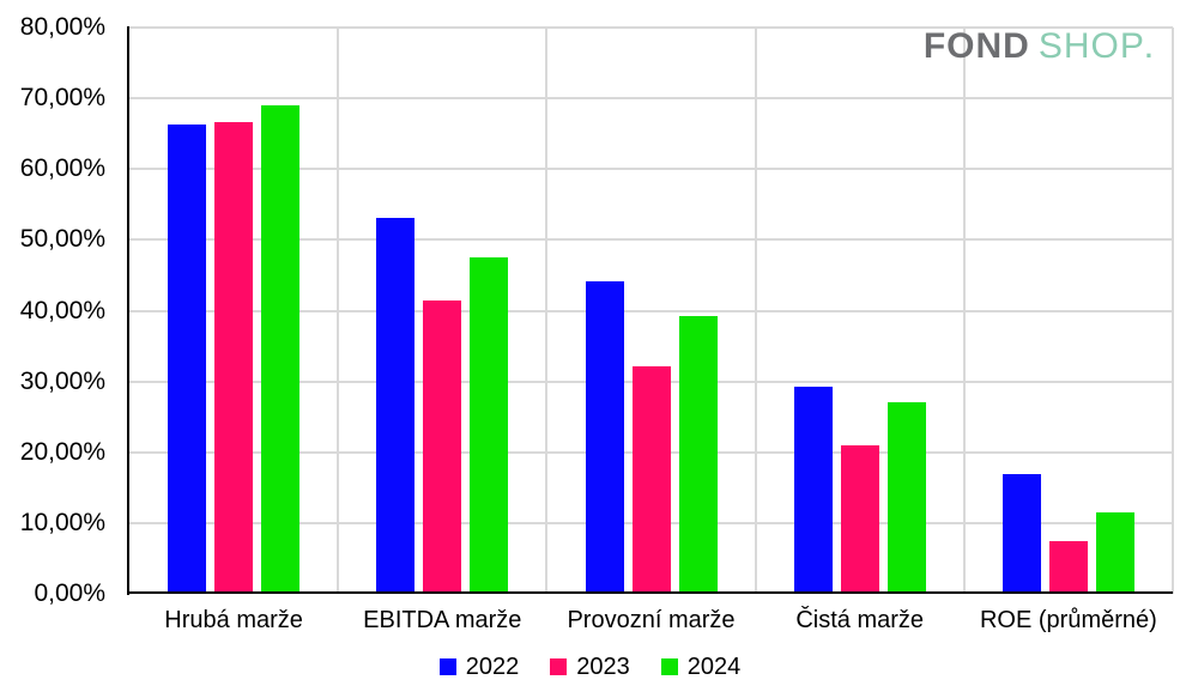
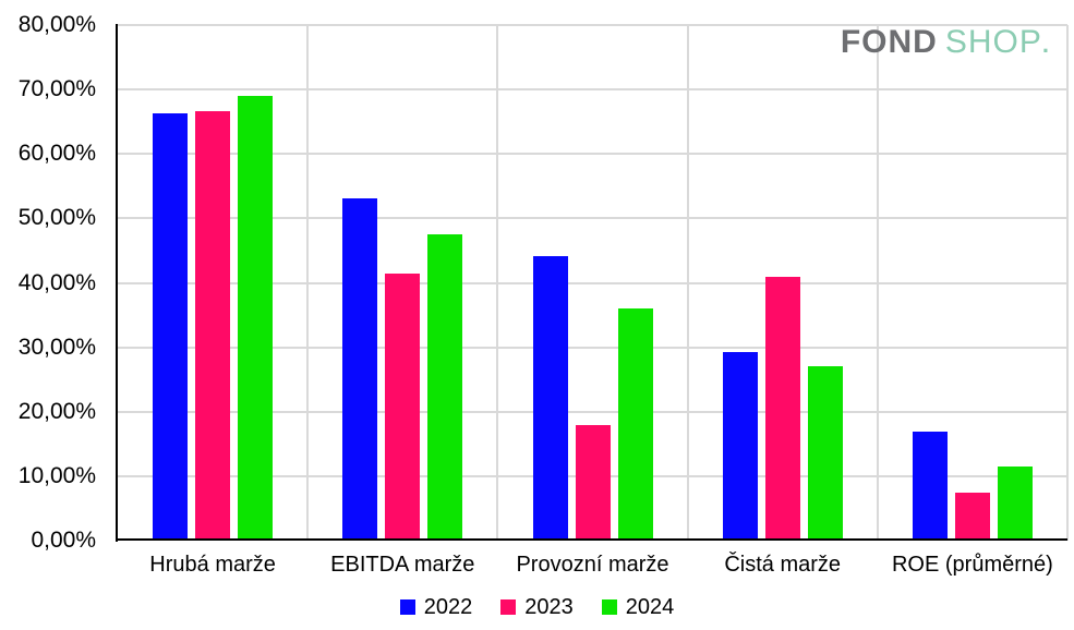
2023/Provozní marže: 32% -> 18%
2024/Provozní marže: 39% -> 36%
2023/Čistá marže: 21% -> 41%
